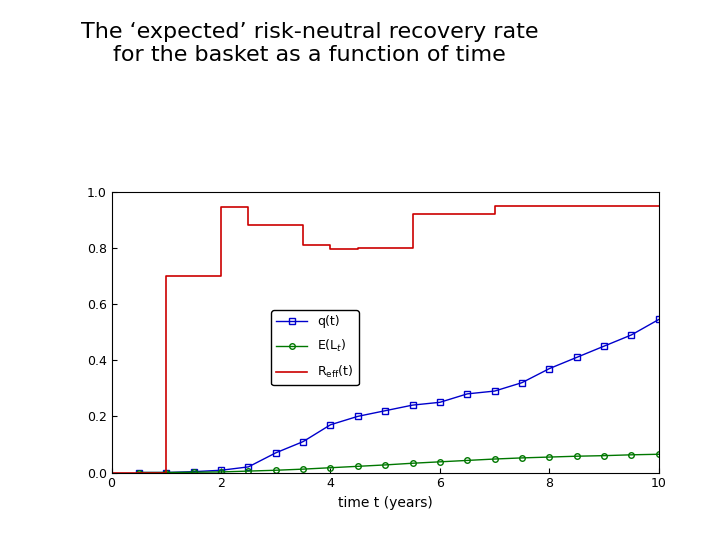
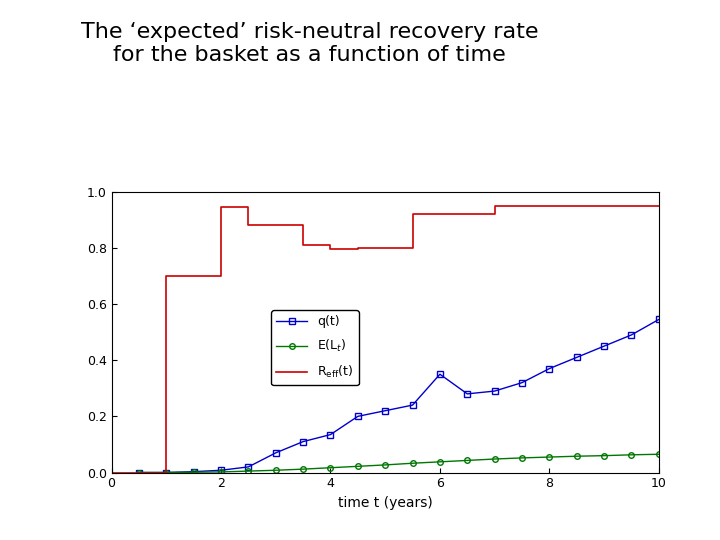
q(t)/4: 0.170 -> 0.135
q(t)/6: 0.250 -> 0.350
